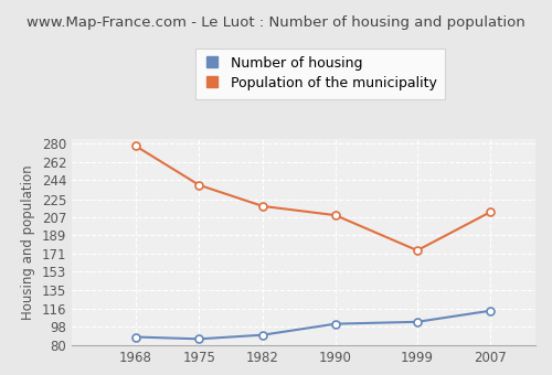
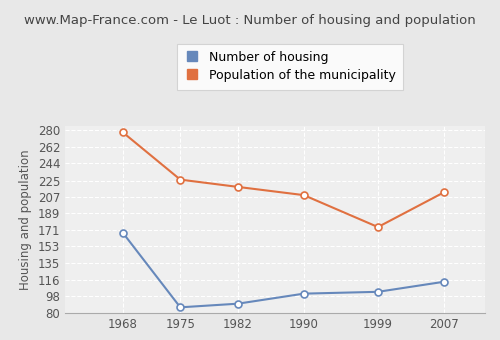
Number of housing/1968: 88 -> 168
Population of the municipality/1975: 239 -> 226
